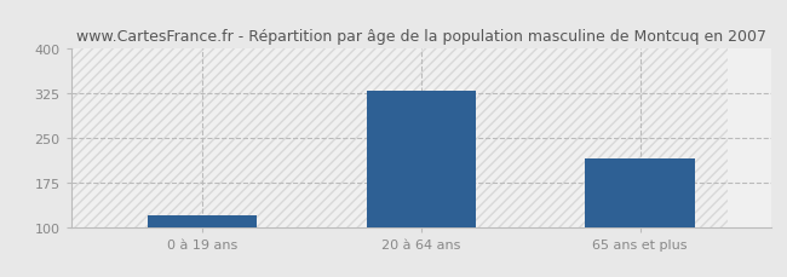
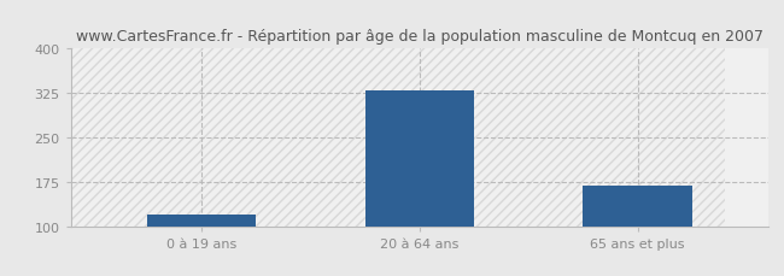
65 ans et plus: 215 -> 168
